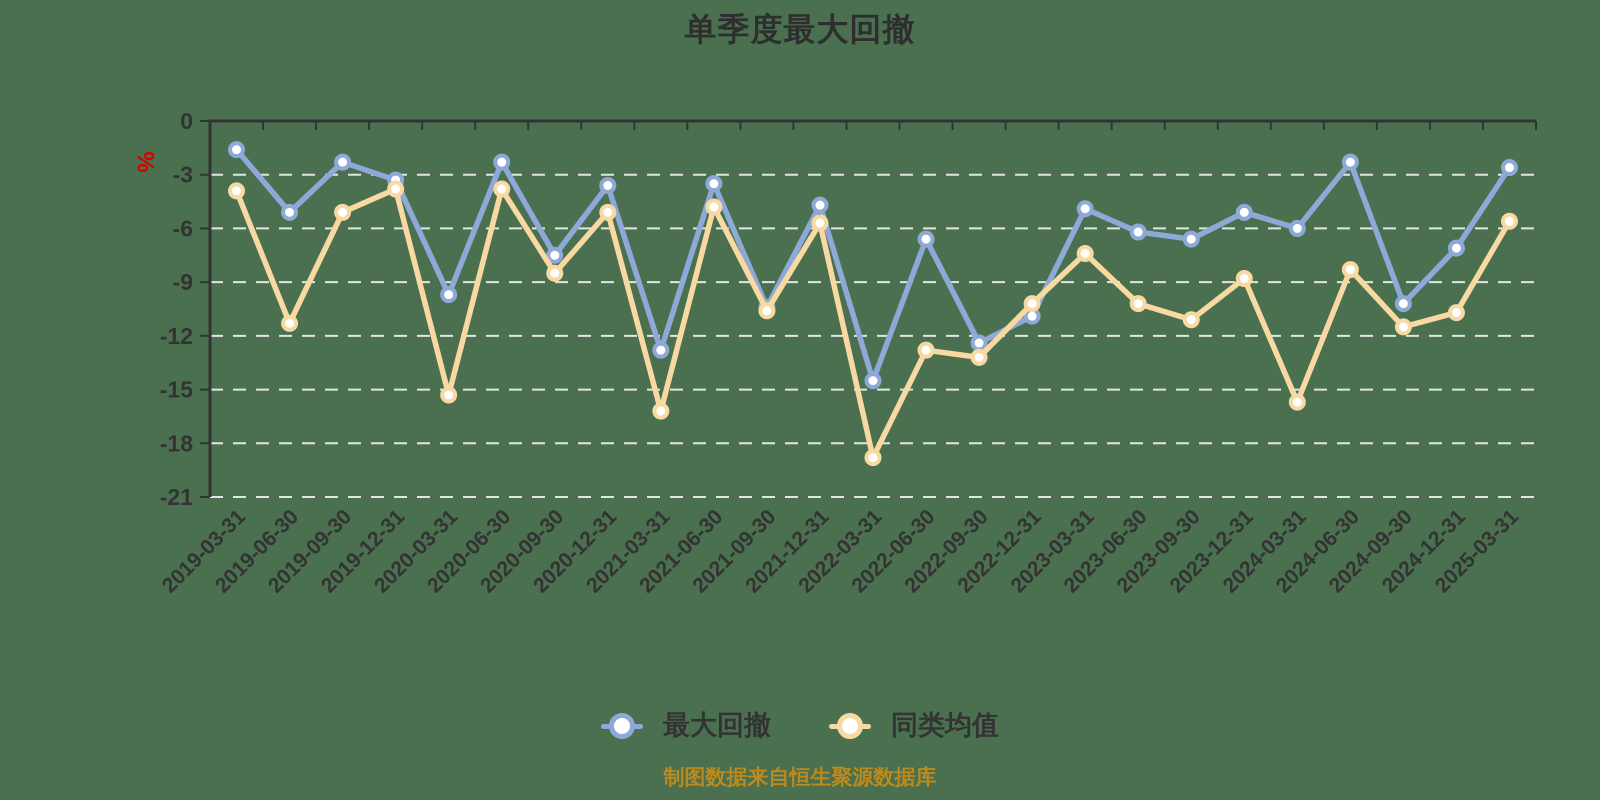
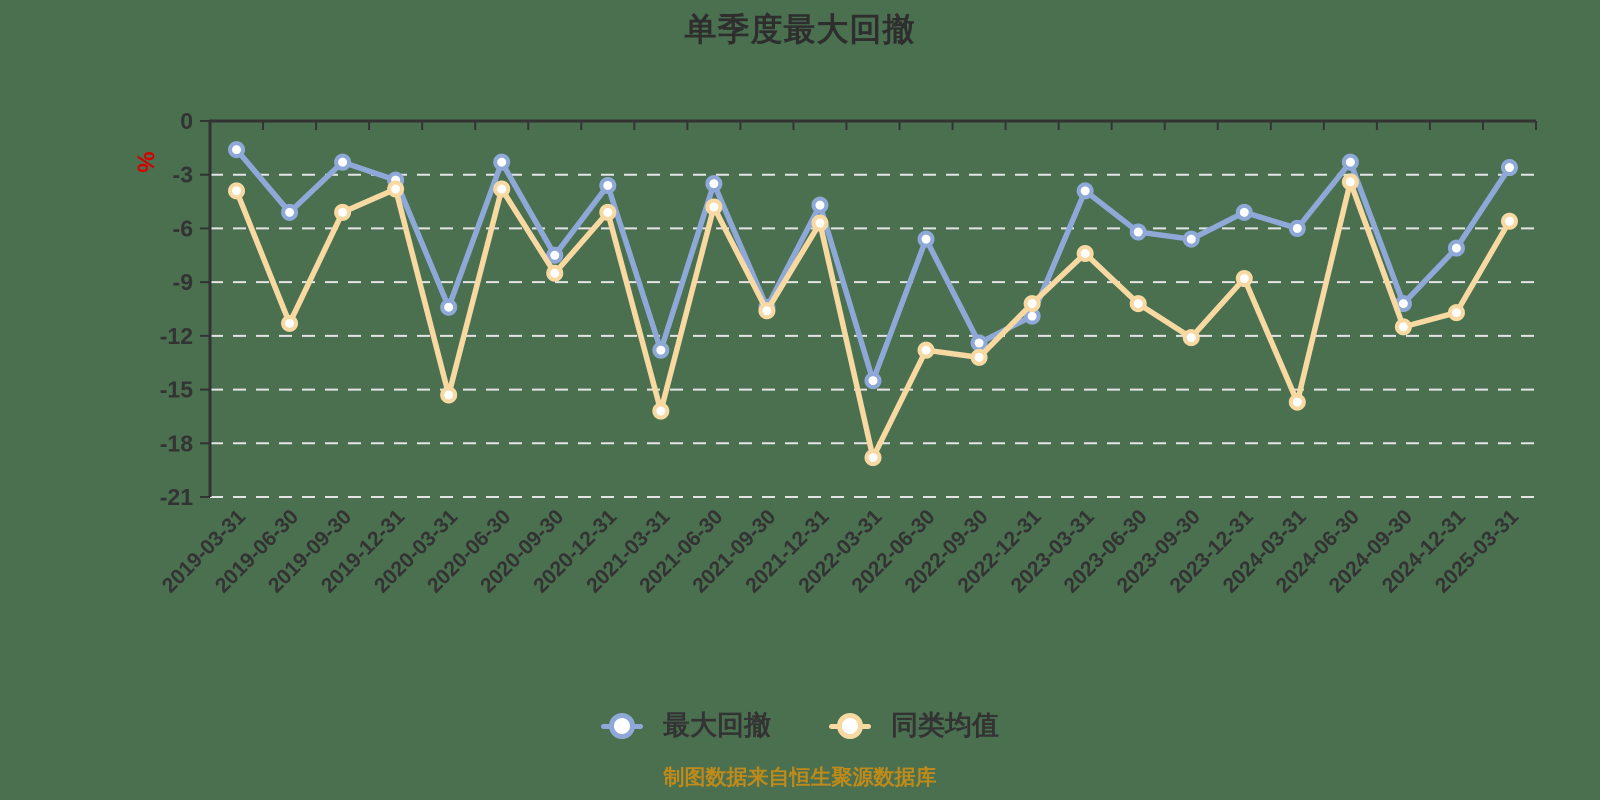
最大回撤/2020-03-31: -9.7 -> -10.4
最大回撤/2023-03-31: -4.9 -> -3.9
同类均值/2023-09-30: -11.1 -> -12.1
同类均值/2024-06-30: -8.3 -> -3.4
